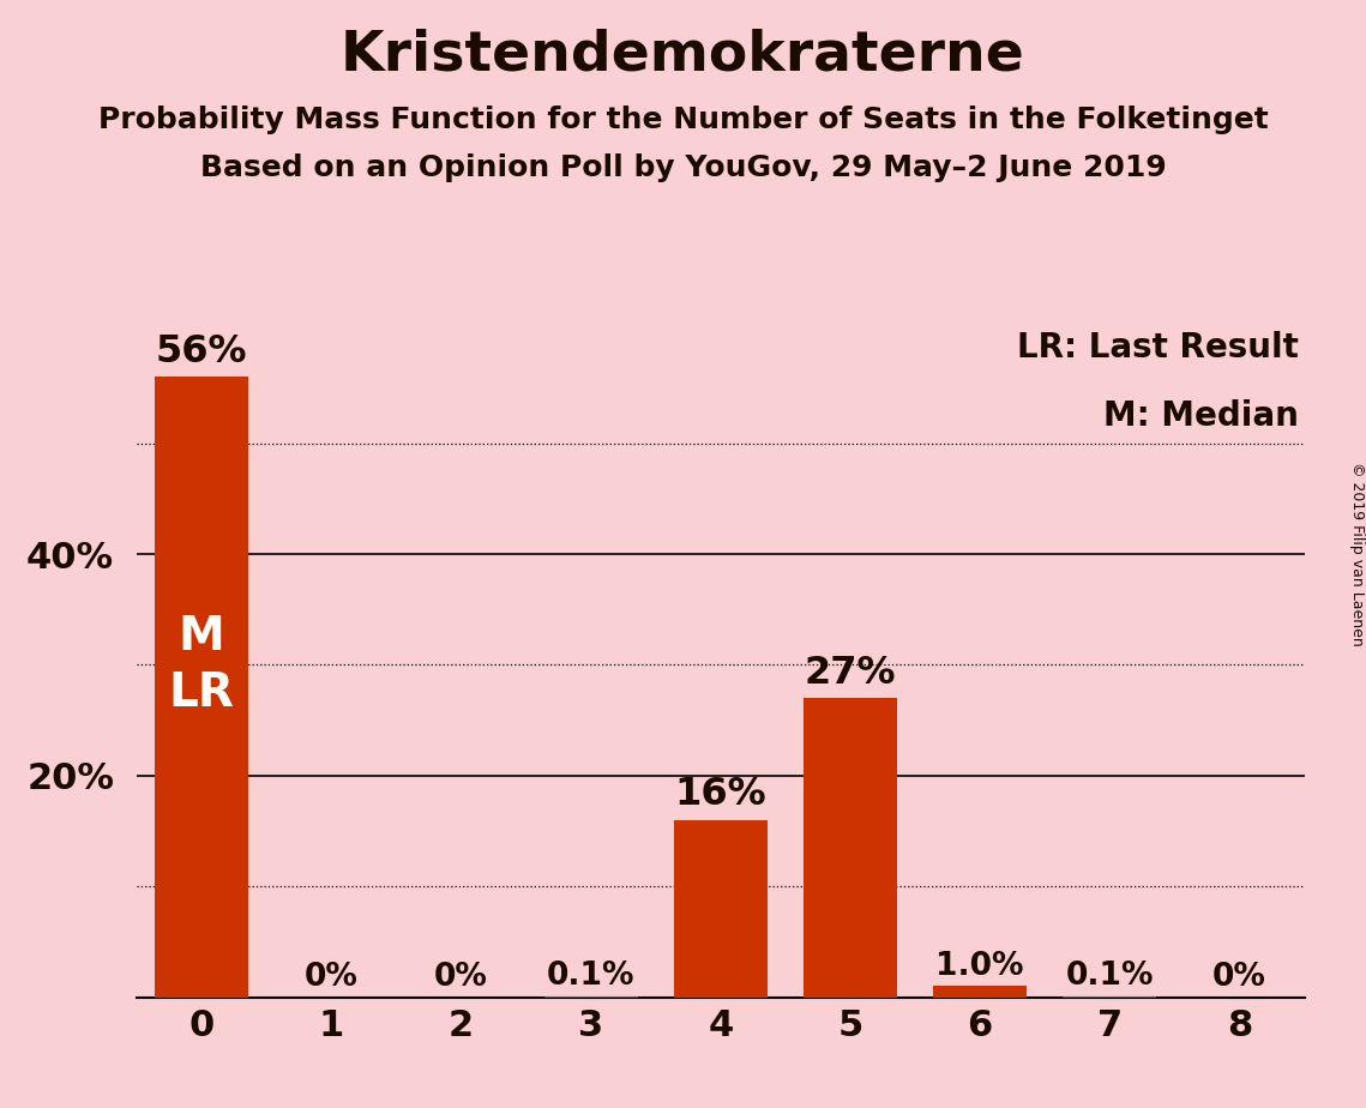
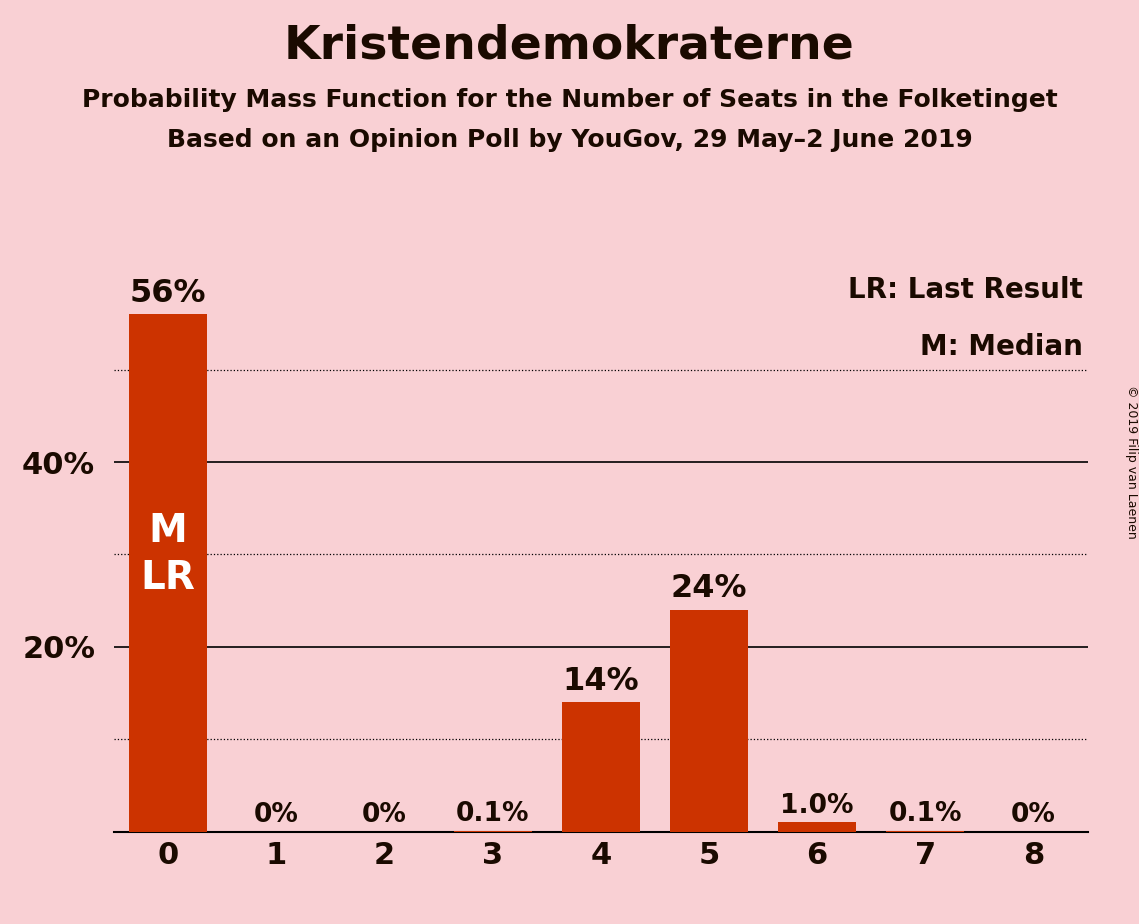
4: 16% -> 14%
5: 27% -> 24%
